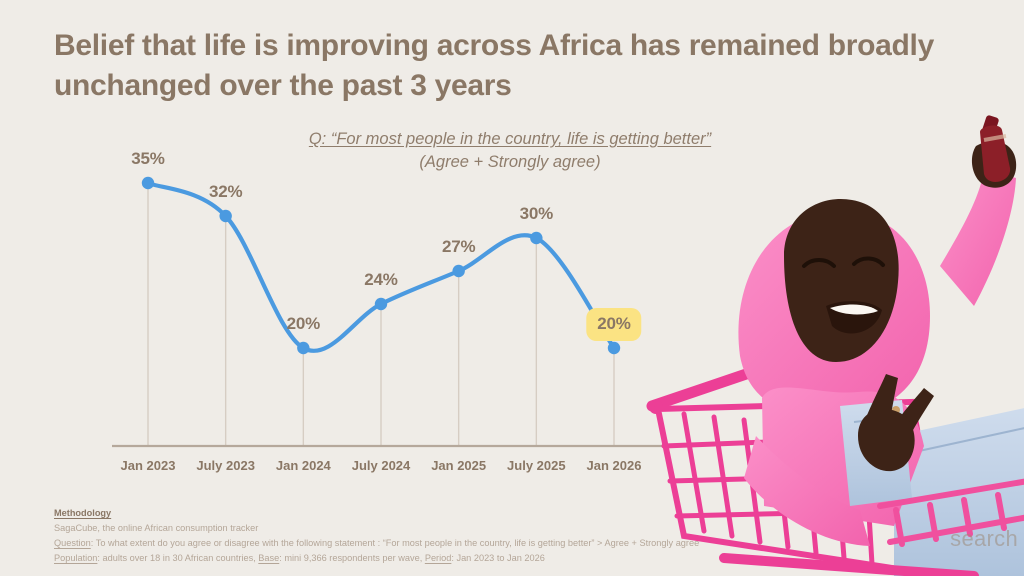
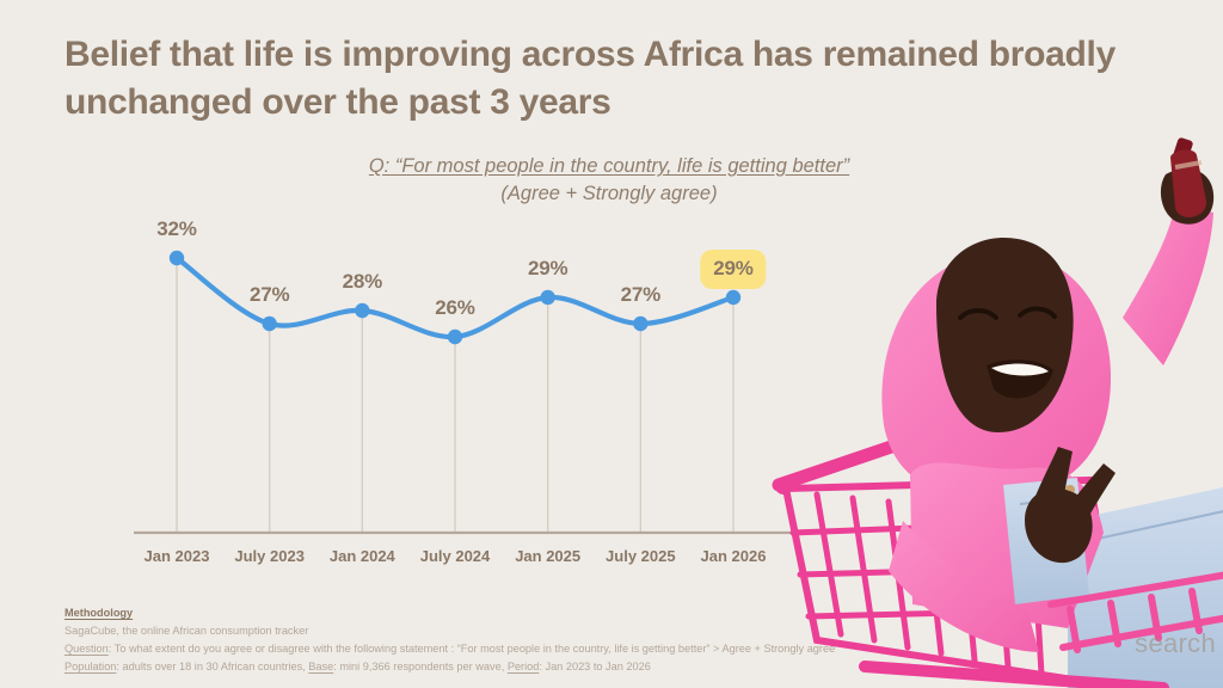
Jan 2023: 35% -> 32%
July 2023: 32% -> 27%
Jan 2024: 20% -> 28%
July 2024: 24% -> 26%
Jan 2025: 27% -> 29%
July 2025: 30% -> 27%
Jan 2026: 20% -> 29%
